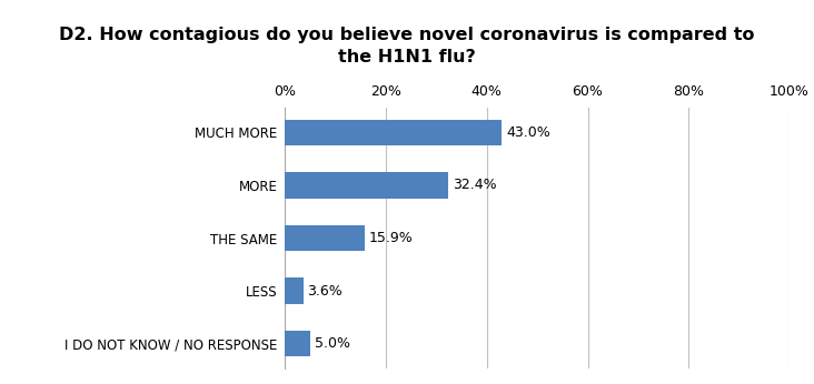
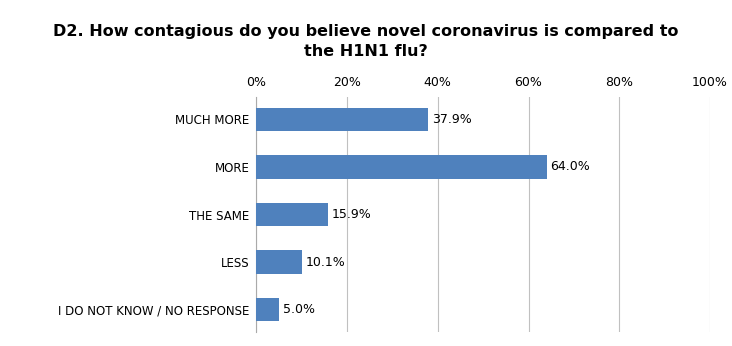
MUCH MORE: 43.0% -> 37.9%
MORE: 32.4% -> 64.0%
LESS: 3.6% -> 10.1%
